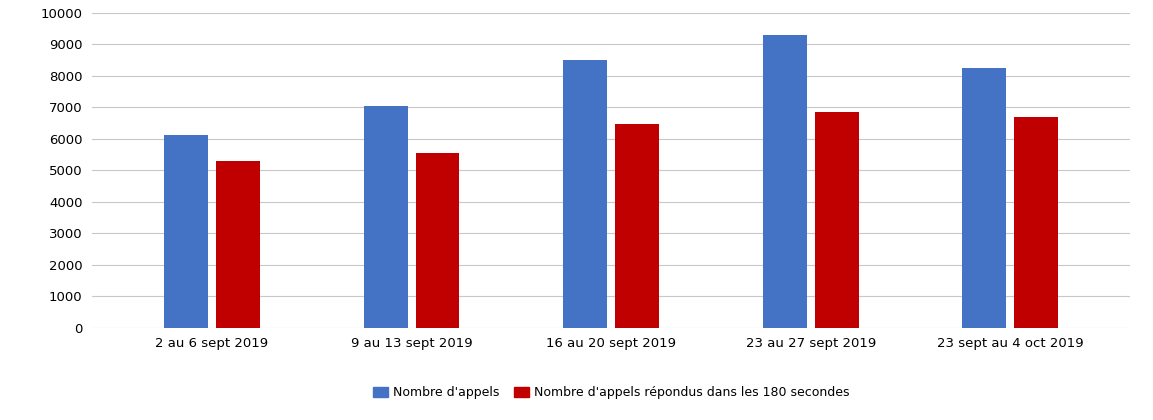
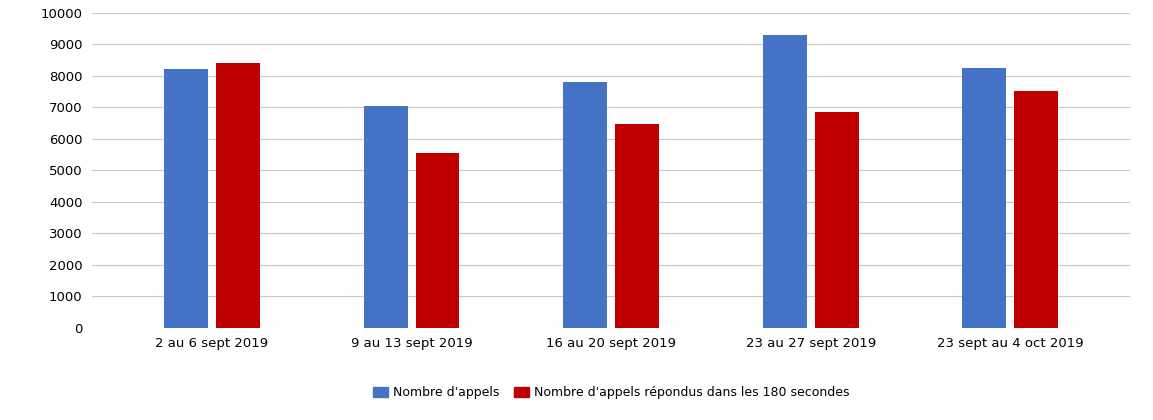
Nombre d'appels/2 au 6 sept 2019: 6100 -> 8200
Nombre d'appels répondus dans les 180 secondes/2 au 6 sept 2019: 5280 -> 8400
Nombre d'appels/16 au 20 sept 2019: 8500 -> 7800
Nombre d'appels répondus dans les 180 secondes/23 sept au 4 oct 2019: 6700 -> 7500
